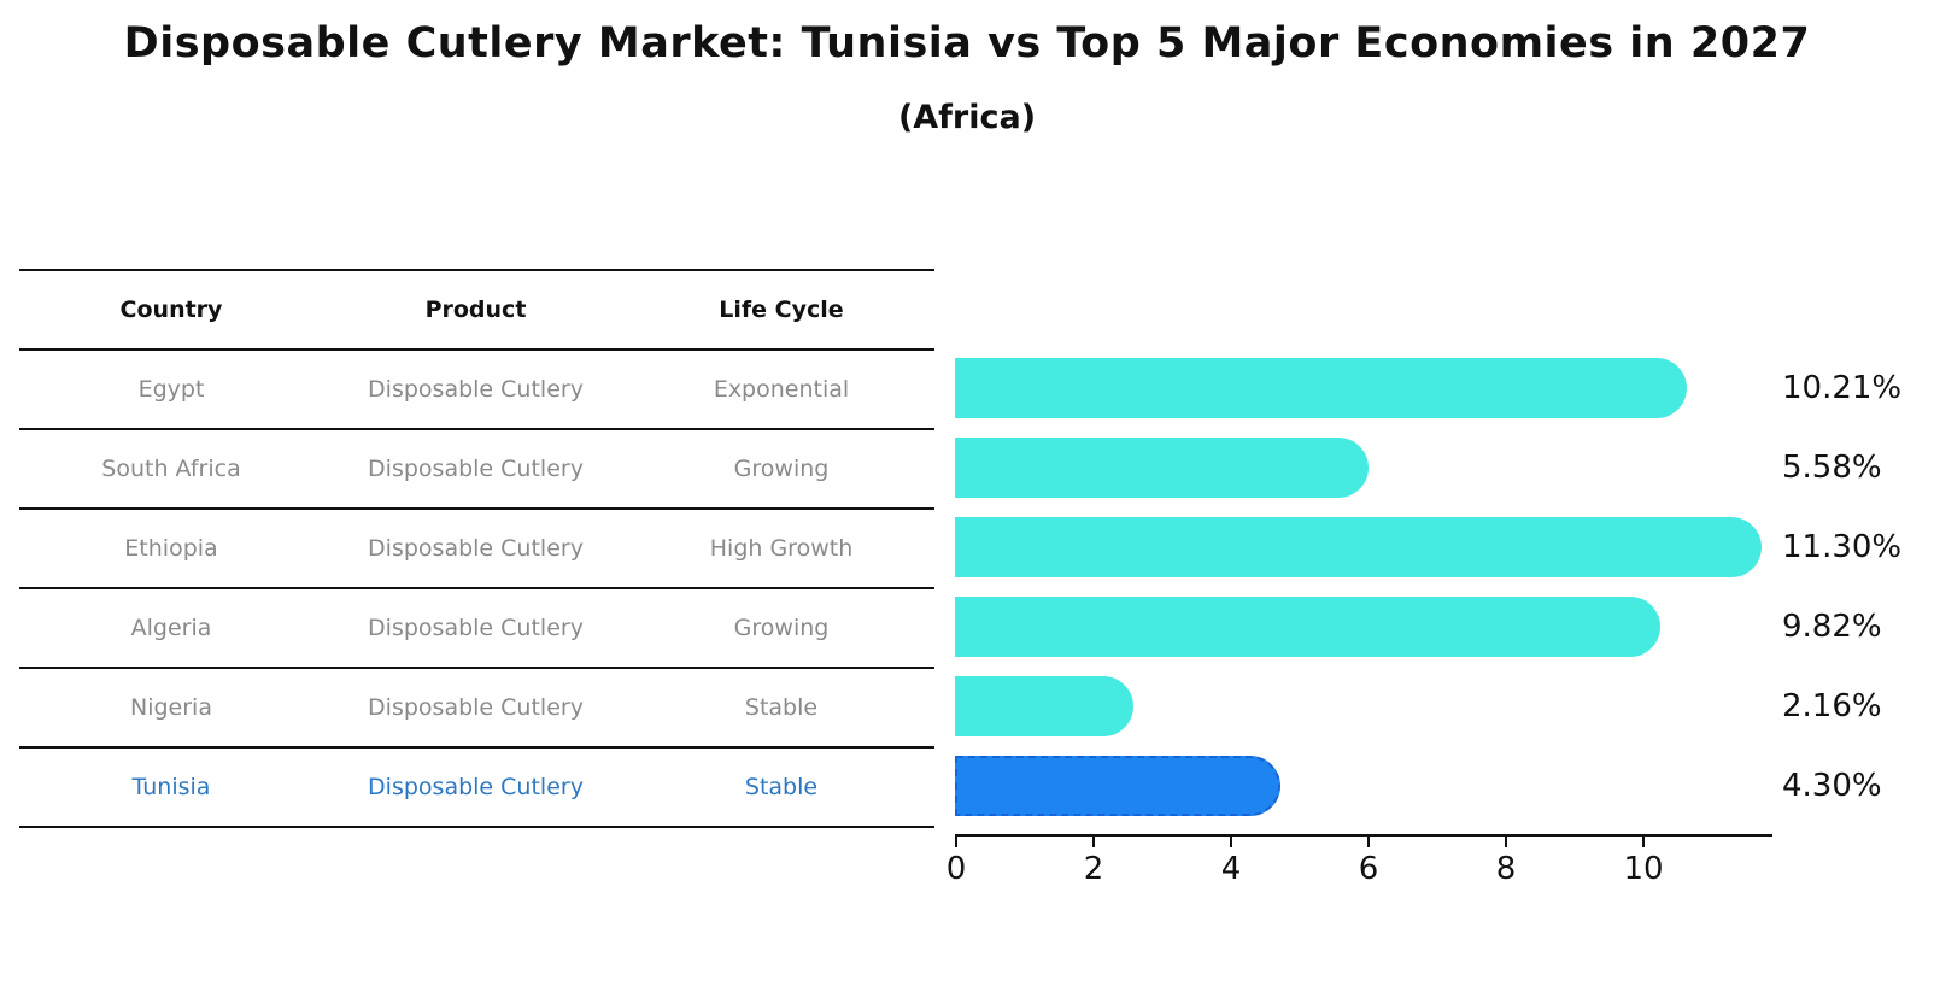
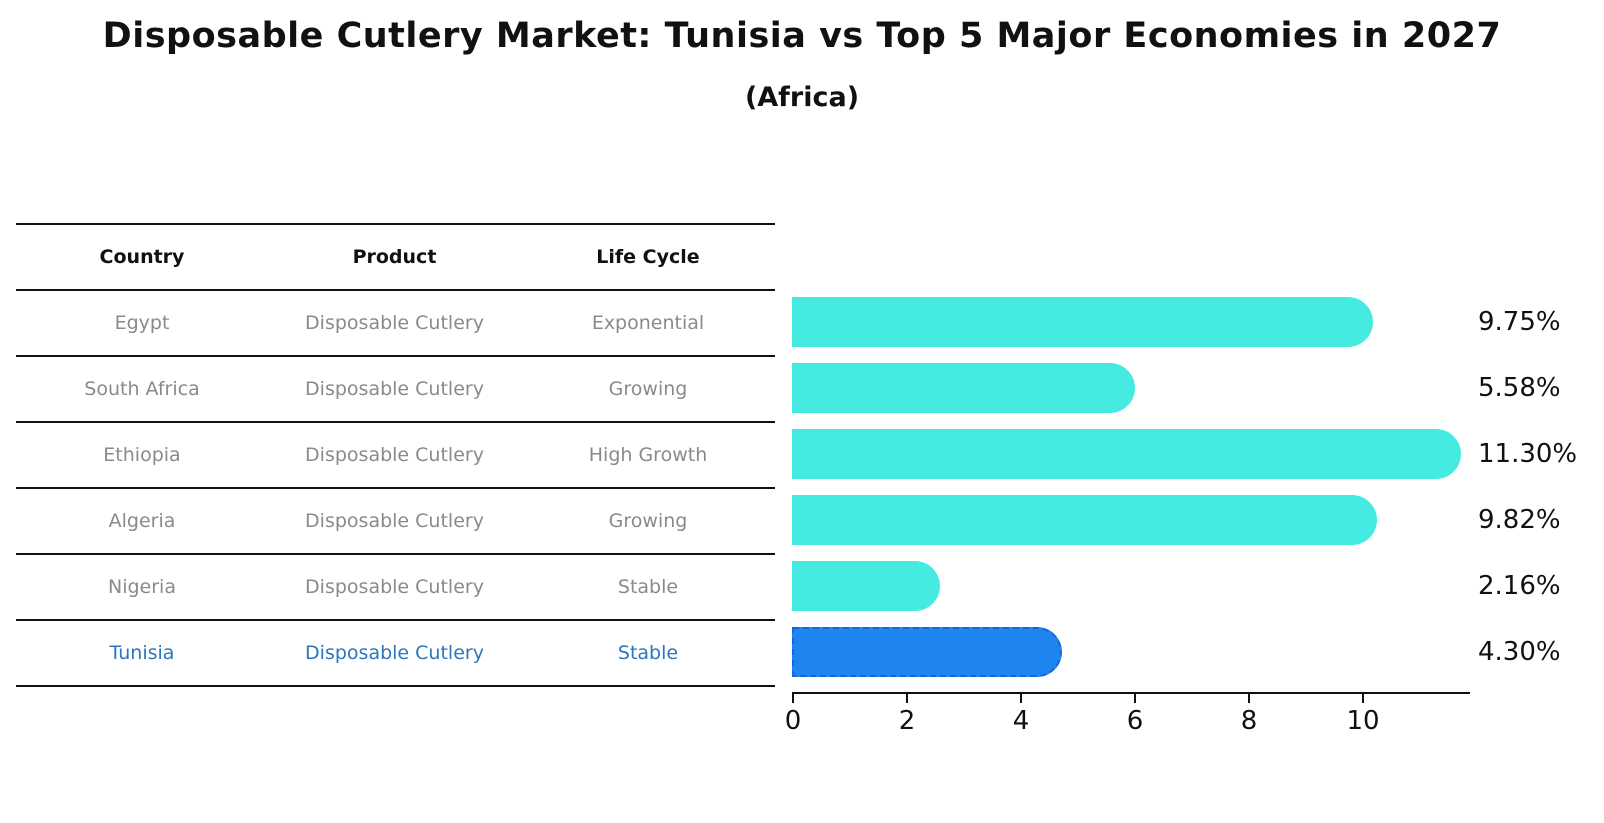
Egypt: 10.21% -> 9.75%
